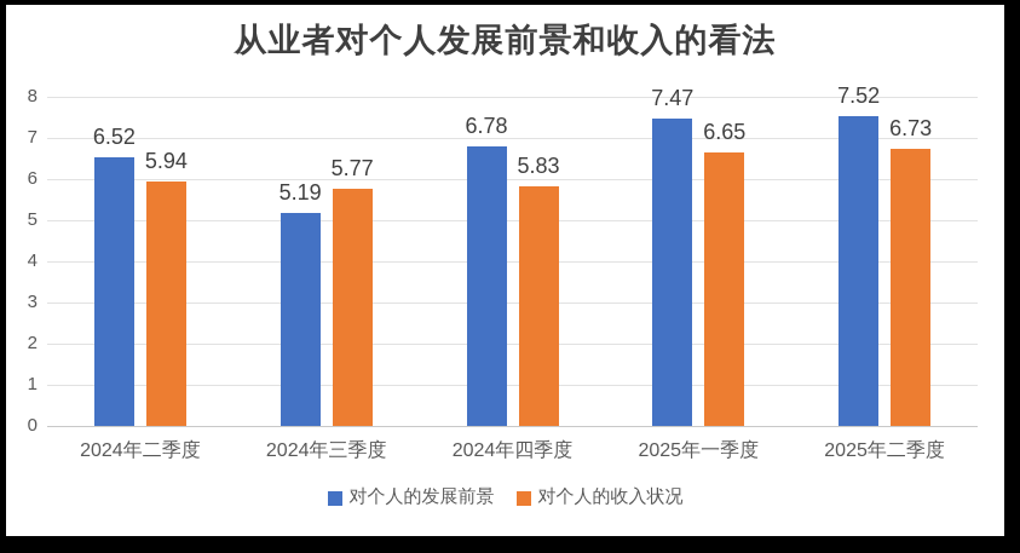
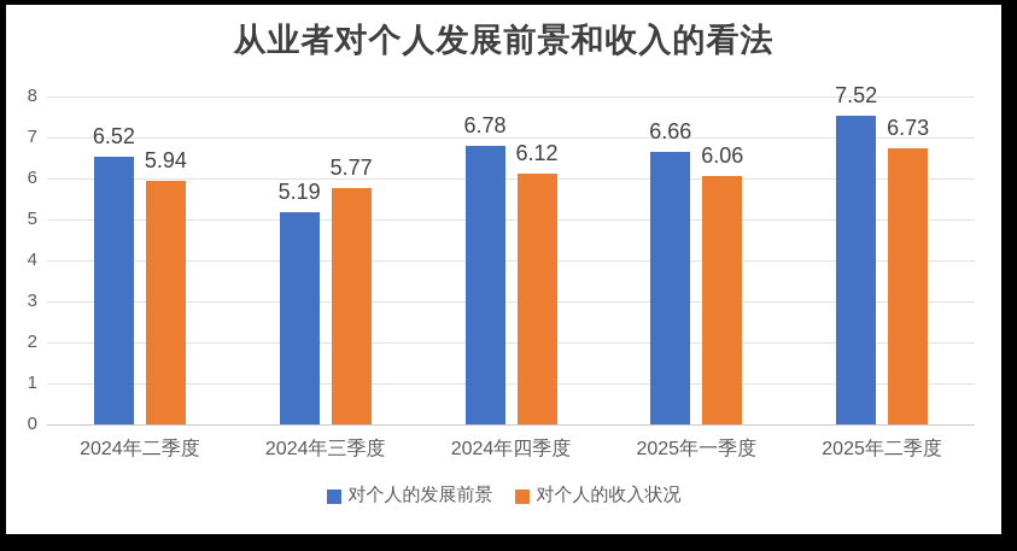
对个人的收入状况/2024年四季度: 5.83 -> 6.12
对个人的发展前景/2025年一季度: 7.47 -> 6.66
对个人的收入状况/2025年一季度: 6.65 -> 6.06
